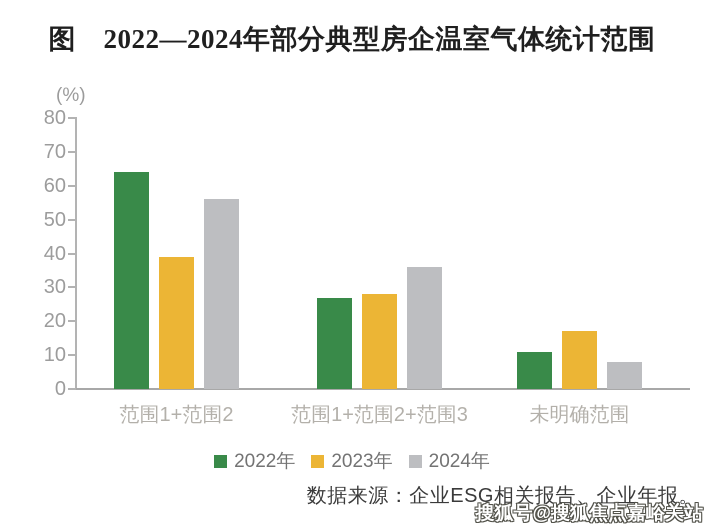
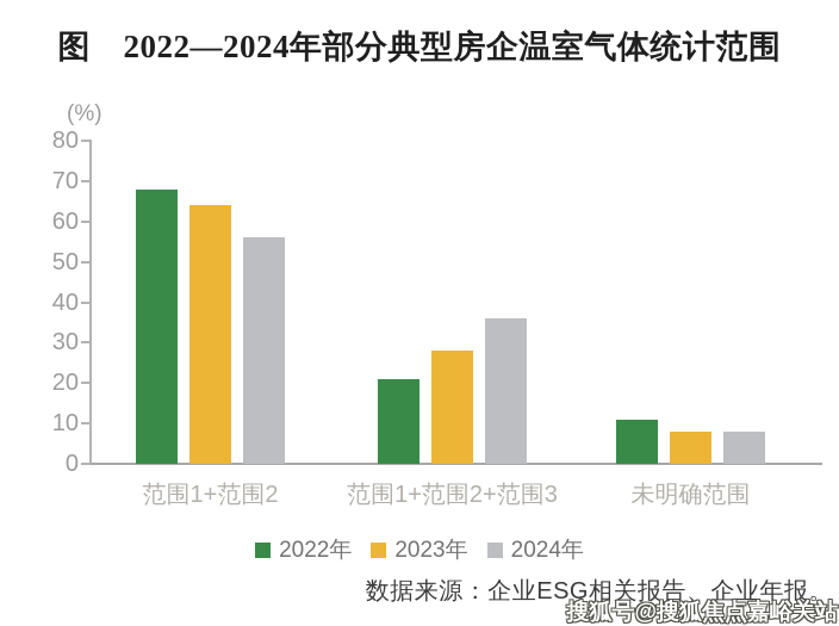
2022年/范围1+范围2: 64 -> 68
2023年/范围1+范围2: 39 -> 64
2022年/范围1+范围2+范围3: 27 -> 21
2023年/未明确范围: 17 -> 8
